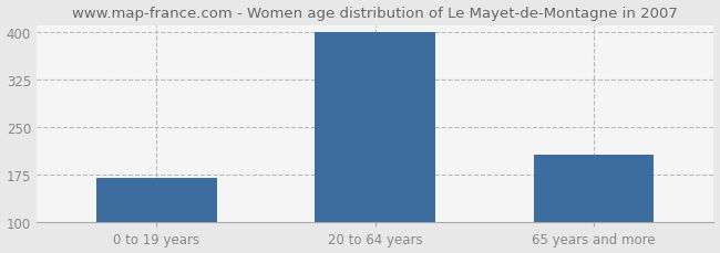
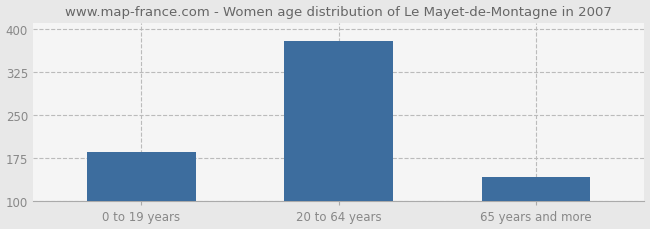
0 to 19 years: 170 -> 186
20 to 64 years: 399 -> 378
65 years and more: 207 -> 142
